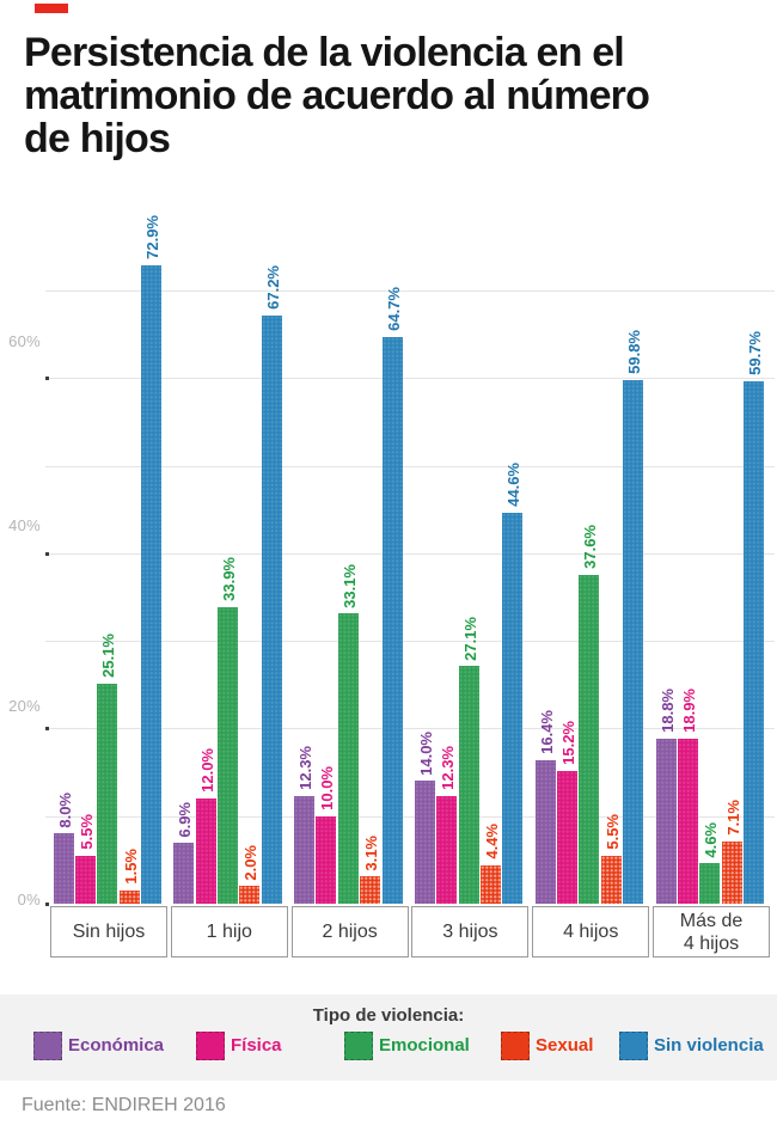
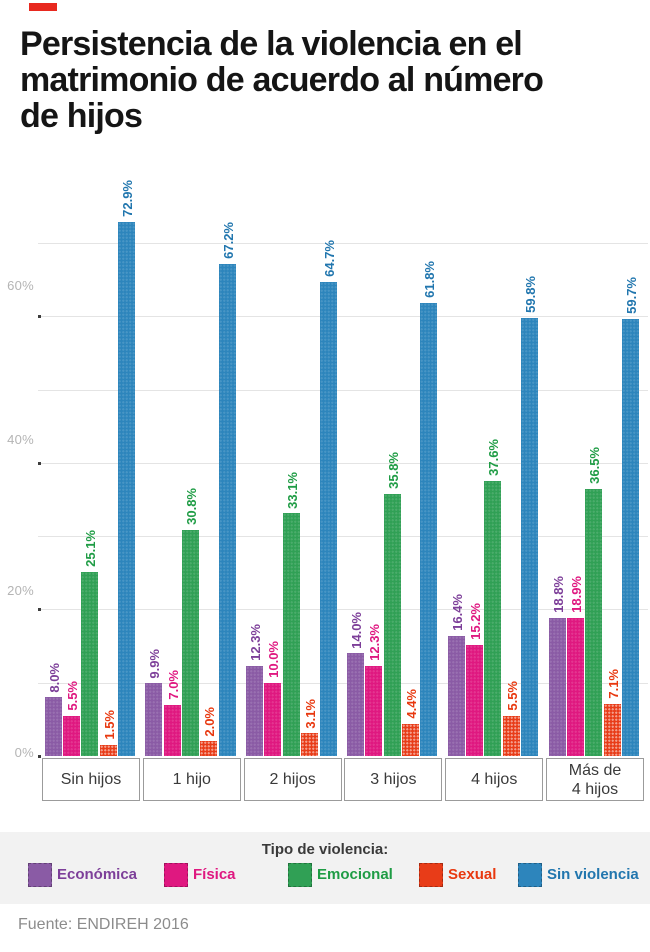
Económica/1 hijo: 6.9% -> 9.9%
Física/1 hijo: 12.0% -> 7.0%
Emocional/1 hijo: 33.9% -> 30.8%
Emocional/3 hijos: 27.1% -> 35.8%
Sin violencia/3 hijos: 44.6% -> 61.8%
Emocional/Más de 4 hijos: 4.6% -> 36.5%
